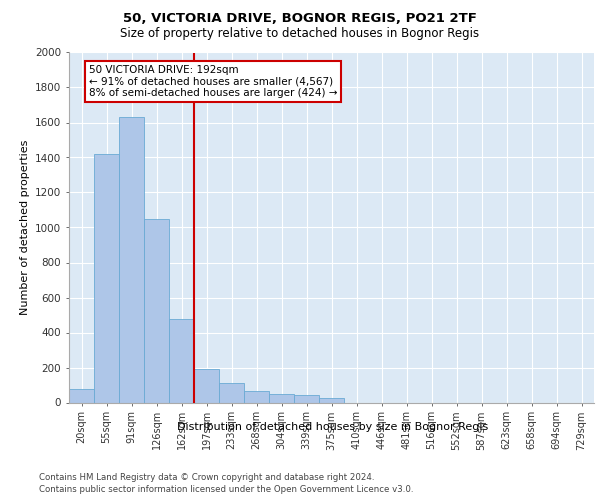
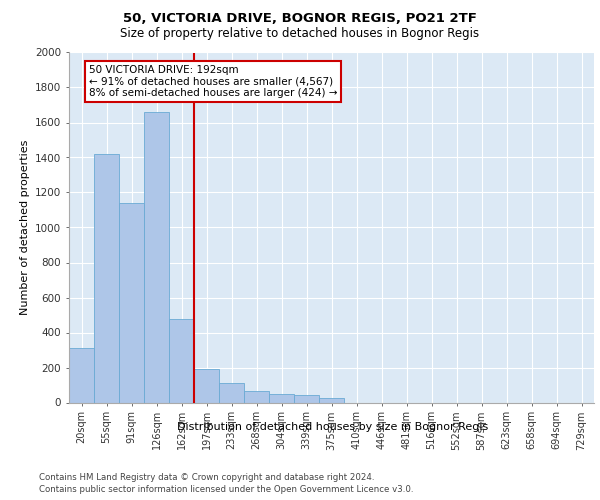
20sqm: 80 -> 310
91sqm: 1630 -> 1140
126sqm: 1050 -> 1660
